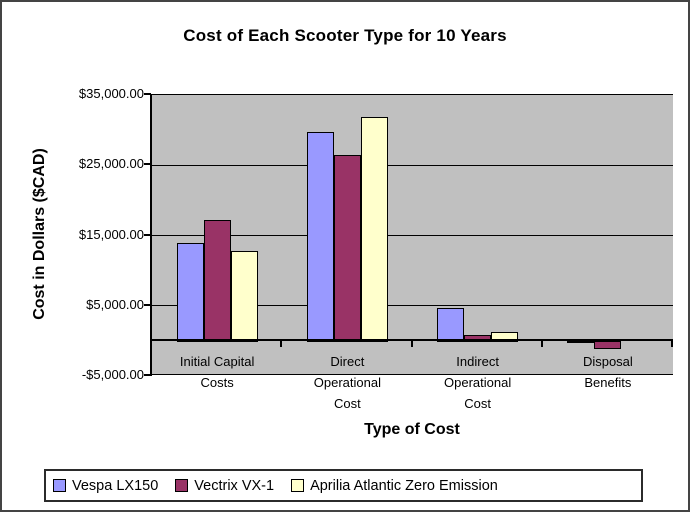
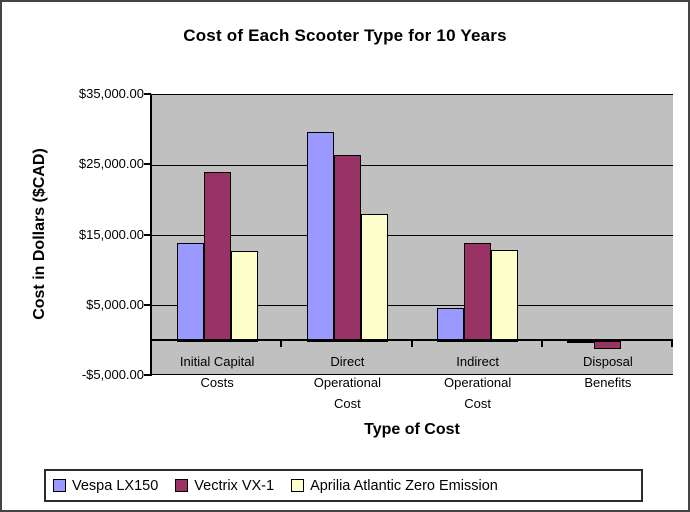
Vectrix VX-1/Initial Capital Costs: $17000 -> $24000
Aprilia Atlantic Zero Emission/Direct Operational Cost: $32000 -> $18000
Vectrix VX-1/Indirect Operational Cost: $1000 -> $14000
Aprilia Atlantic Zero Emission/Indirect Operational Cost: $1000 -> $13000
